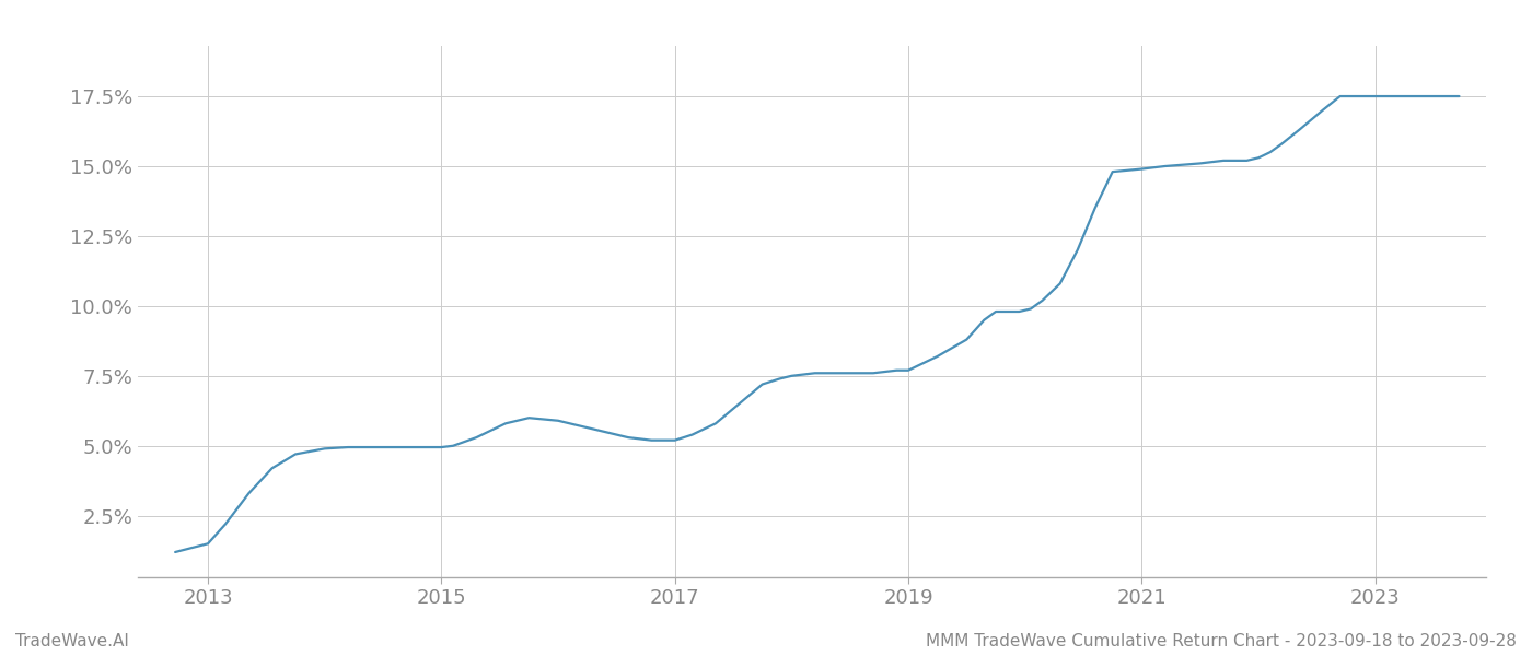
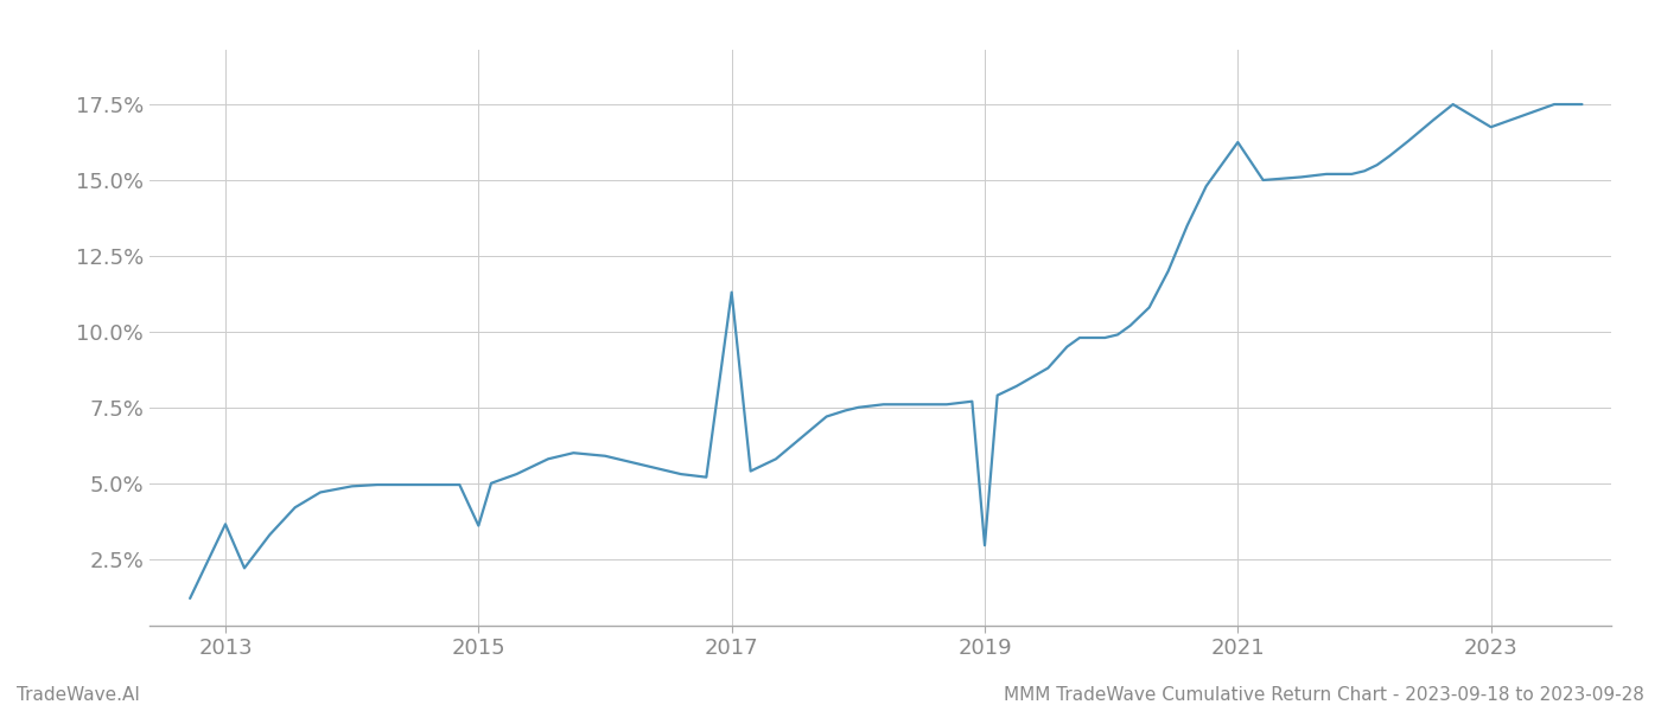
2013: 1.50% -> 3.65%
2015: 4.95% -> 3.60%
2017: 5.20% -> 11.30%
2019: 7.70% -> 2.95%
2021: 14.90% -> 16.25%
2023: 17.50% -> 16.75%
